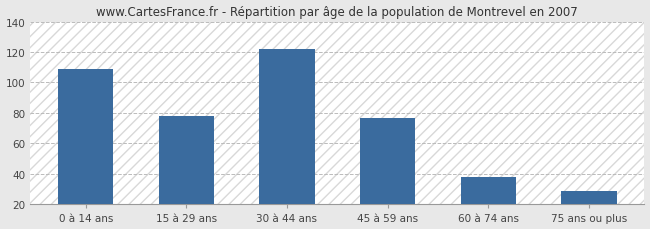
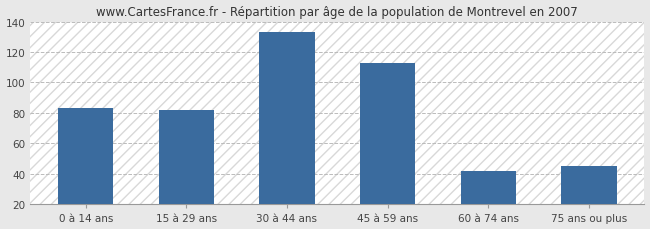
0 à 14 ans: 109 -> 83
15 à 29 ans: 78 -> 82
30 à 44 ans: 122 -> 133
45 à 59 ans: 77 -> 113
60 à 74 ans: 38 -> 42
75 ans ou plus: 29 -> 45
